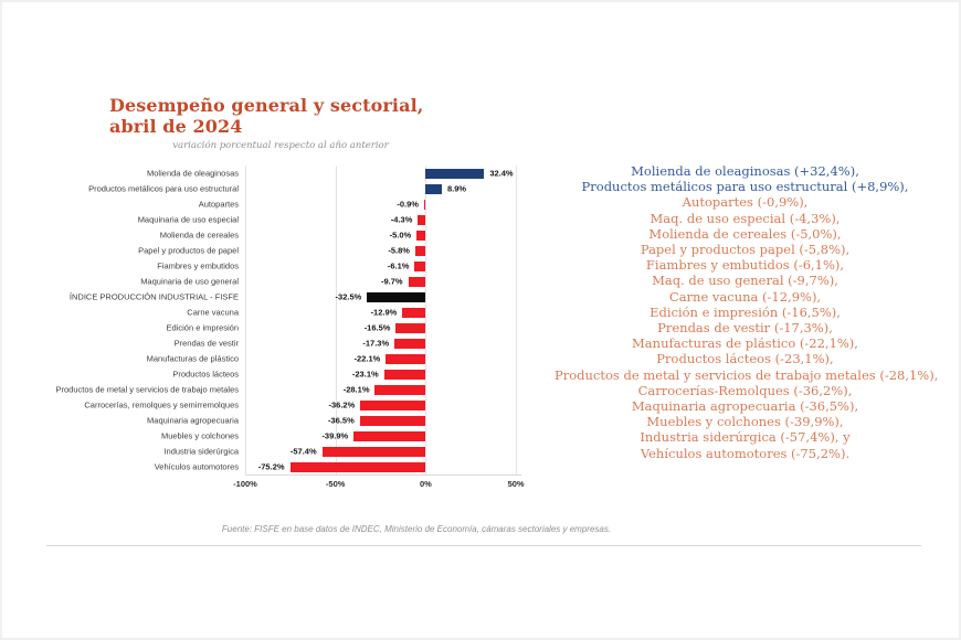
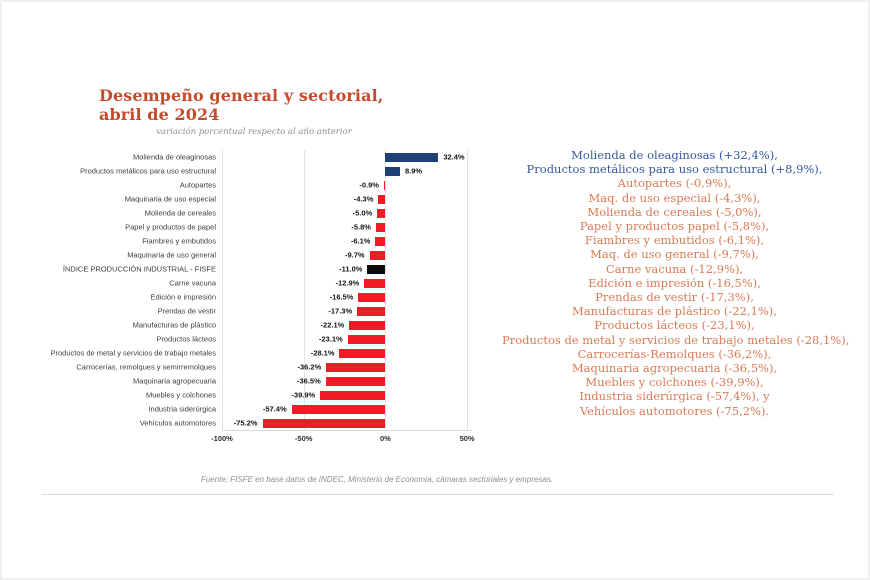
ÍNDICE PRODUCCIÓN INDUSTRIAL - FISFE: -32.5% -> -11.0%
